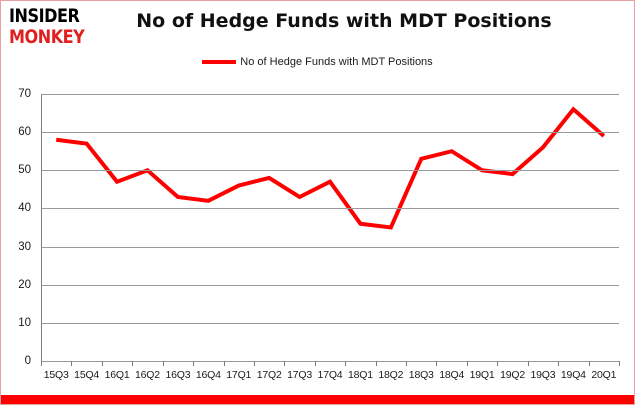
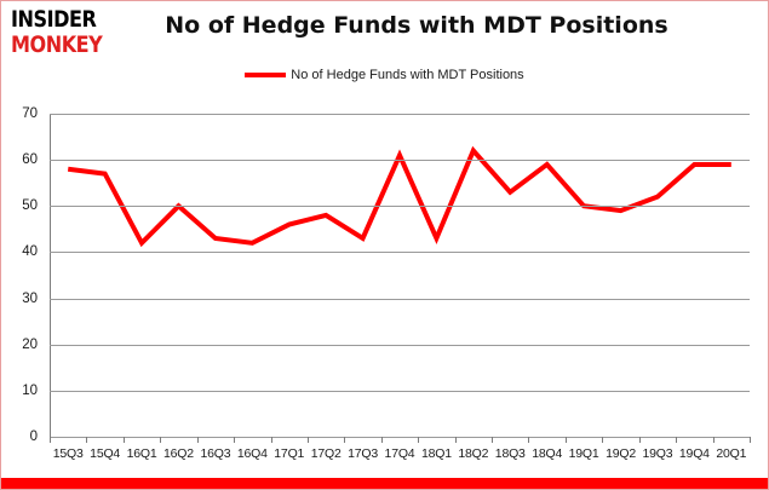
16Q1: 47 -> 42
17Q4: 47 -> 61
18Q1: 36 -> 43
18Q2: 35 -> 62
18Q4: 55 -> 59
19Q3: 56 -> 52
19Q4: 66 -> 59
